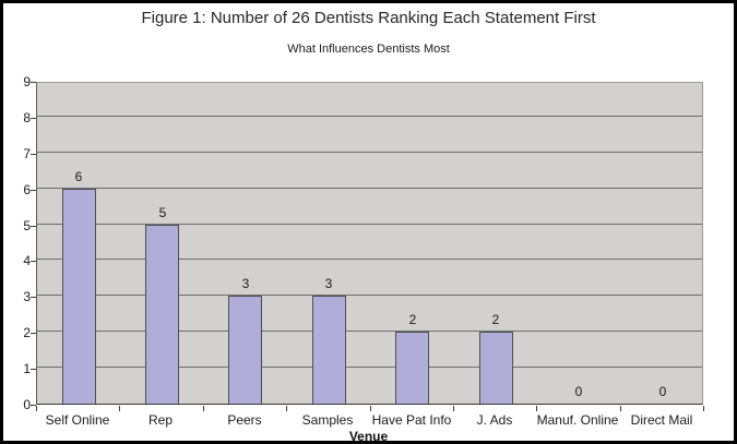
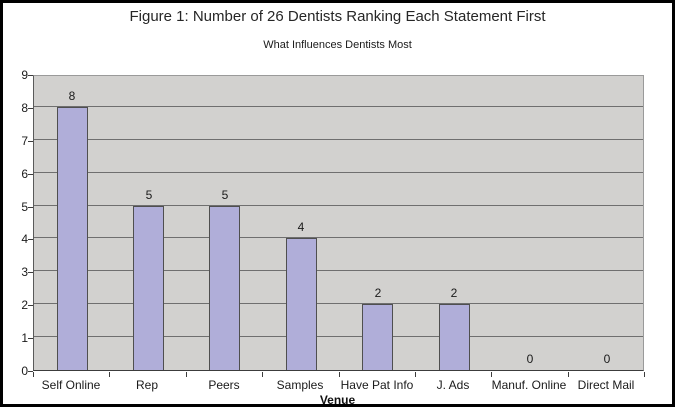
Self Online: 6 -> 8
Peers: 3 -> 5
Samples: 3 -> 4
